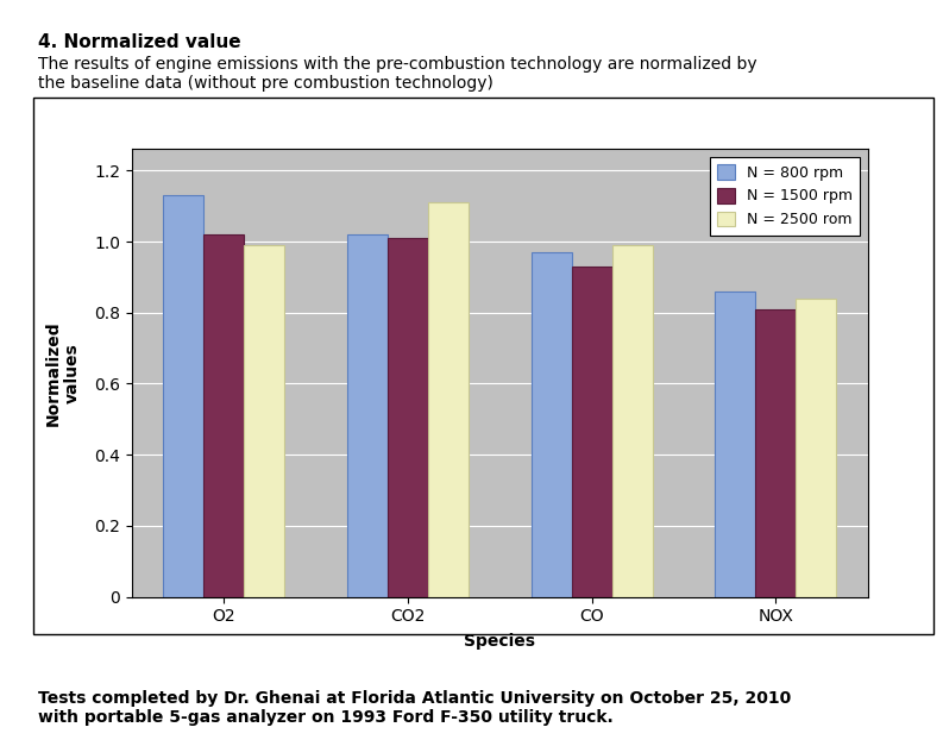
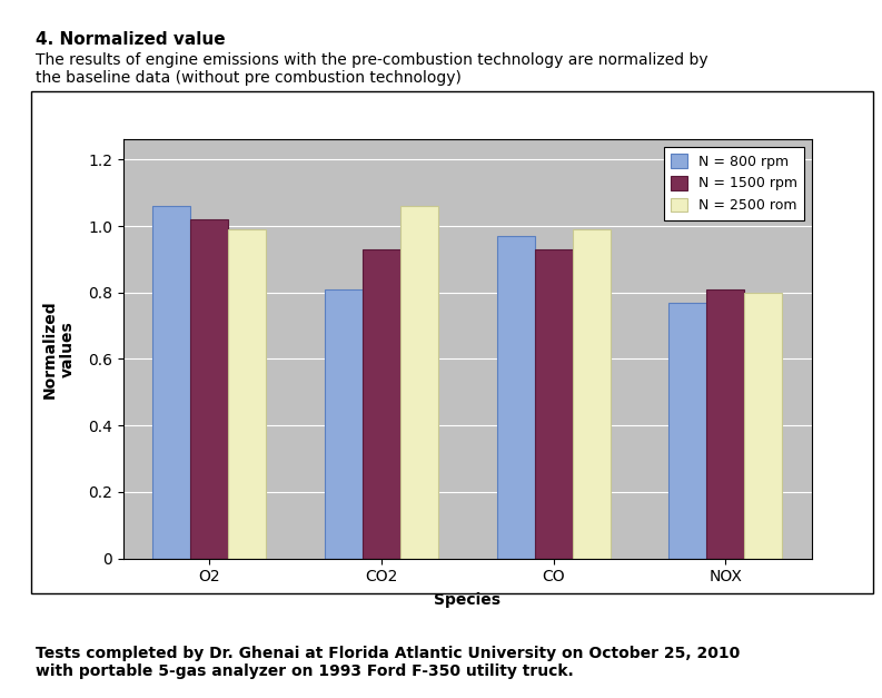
N = 800 rpm/O2: 1.13 -> 1.06
N = 800 rpm/CO2: 1.02 -> 0.81
N = 1500 rpm/CO2: 1.01 -> 0.93
N = 2500 rom/CO2: 1.11 -> 1.06
N = 800 rpm/NOX: 0.86 -> 0.77
N = 2500 rom/NOX: 0.84 -> 0.80
